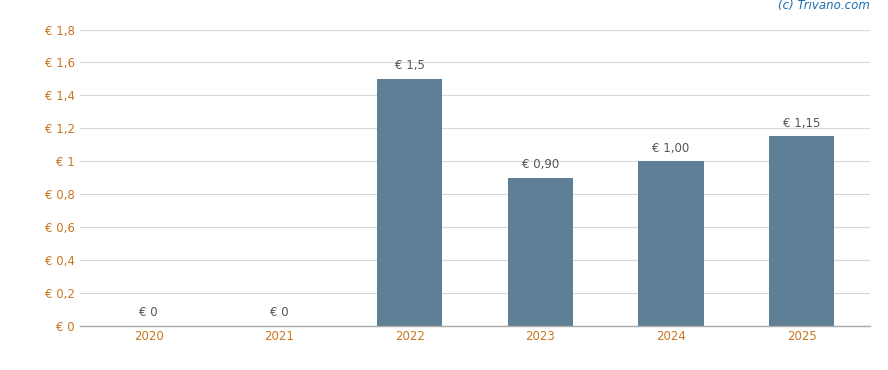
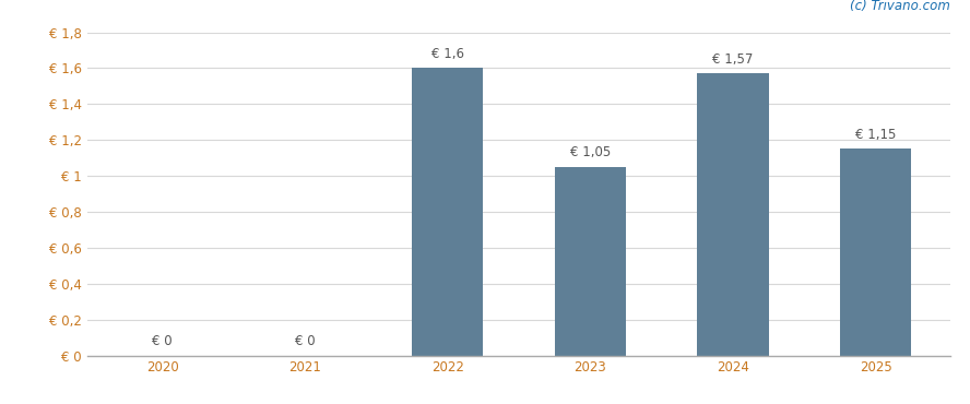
2022: 1,5 -> 1,6
2023: 0,90 -> 1,05
2024: 1,00 -> 1,57
